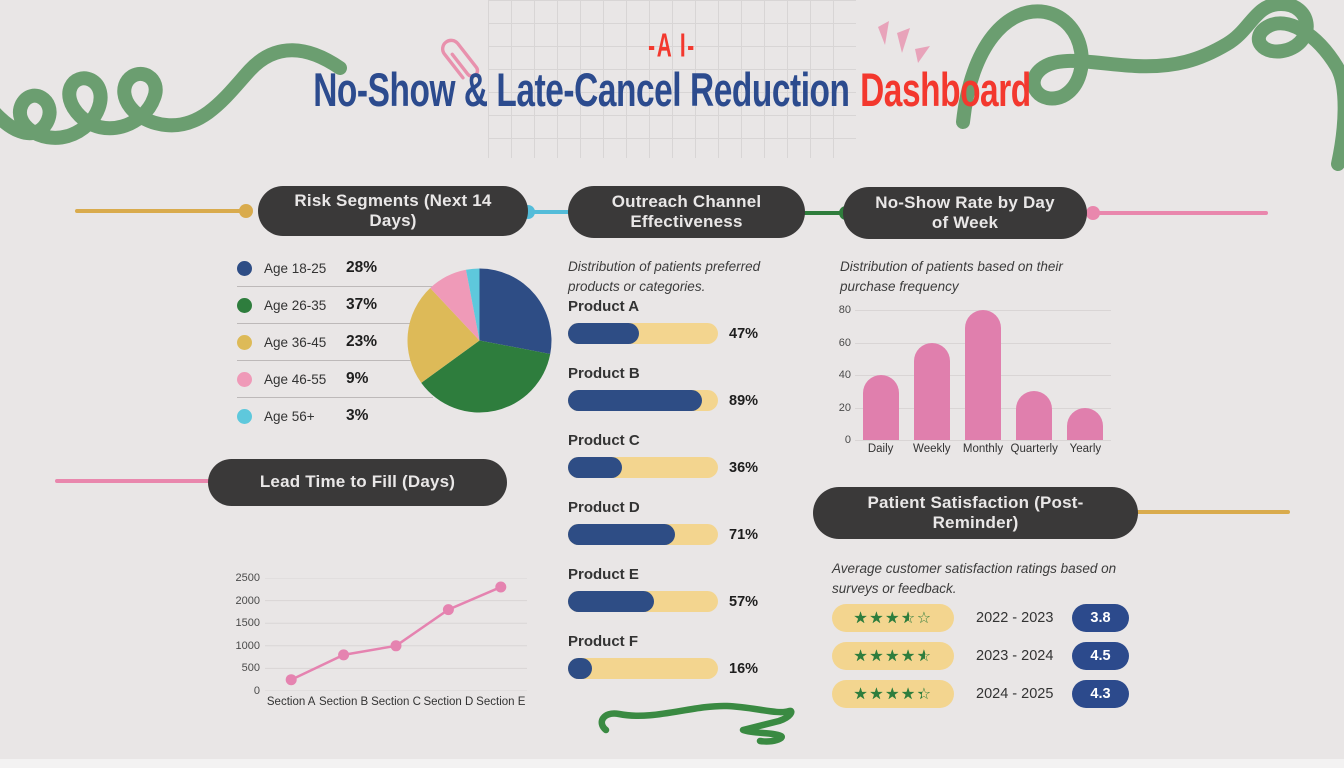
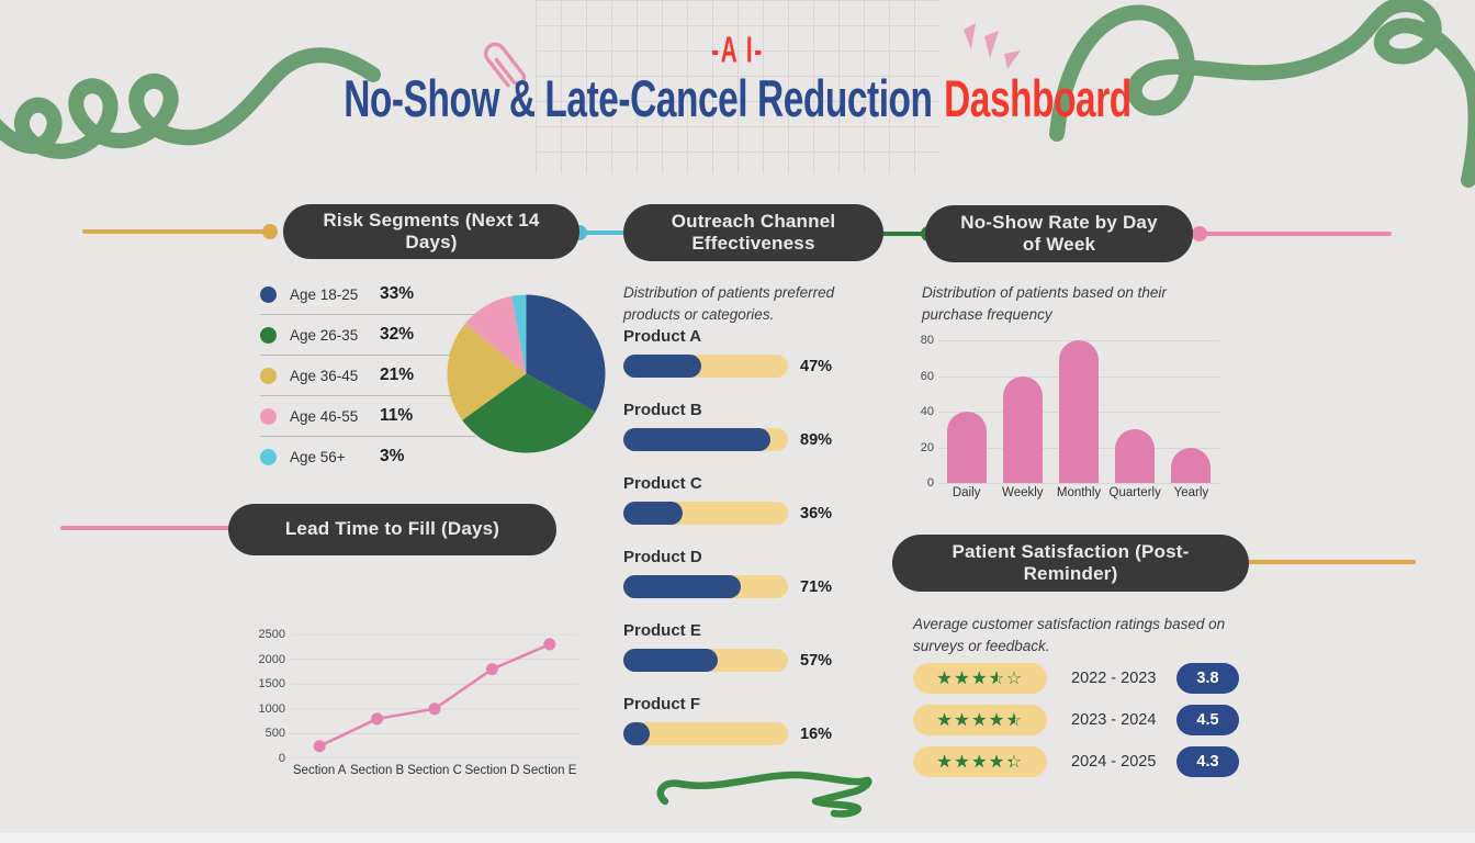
Risk Segments (Next 14 Days)/Age 18-25: 28% -> 33%
Risk Segments (Next 14 Days)/Age 26-35: 37% -> 32%
Risk Segments (Next 14 Days)/Age 36-45: 23% -> 21%
Risk Segments (Next 14 Days)/Age 46-55: 9% -> 11%
